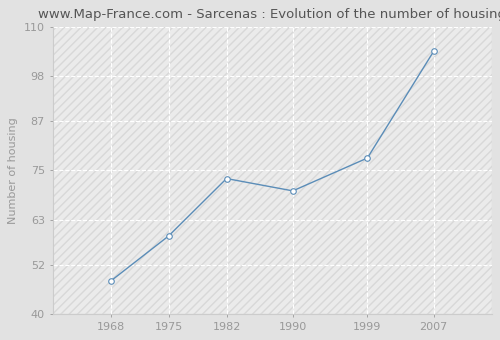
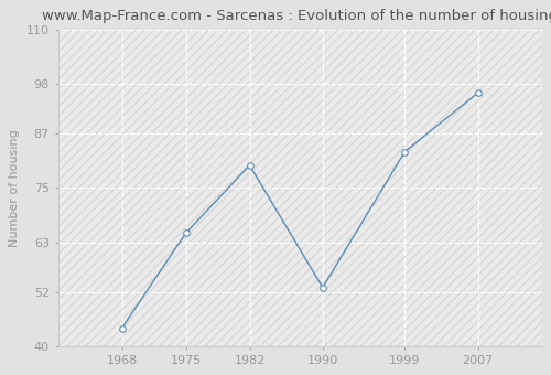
1968: 48 -> 44
1975: 59 -> 65
1982: 73 -> 80
1990: 70 -> 53
1999: 78 -> 83
2007: 104 -> 96
